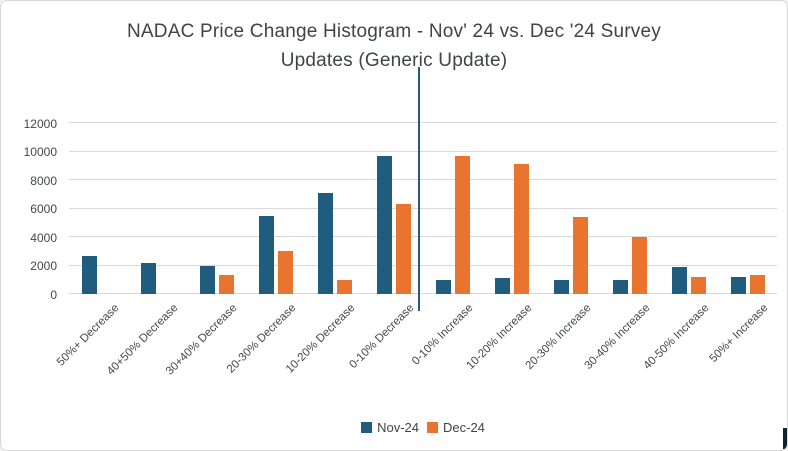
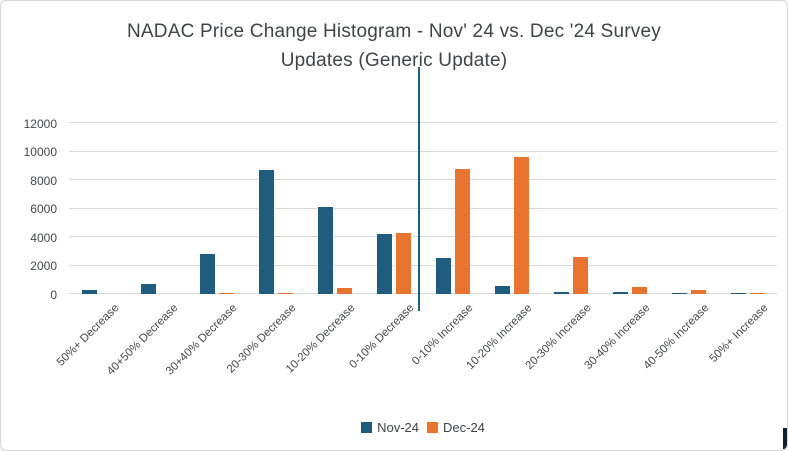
Nov-24/50%+ Decrease: 2700 -> 200
Nov-24/40+50% Decrease: 2200 -> 700
Nov-24/30+40% Decrease: 2000 -> 2800
Dec-24/30+40% Decrease: 1300 -> 100
Nov-24/20-30% Decrease: 5500 -> 8700
Dec-24/20-30% Decrease: 3000 -> 100
Nov-24/10-20% Decrease: 7100 -> 6100
Dec-24/10-20% Decrease: 1000 -> 400
Nov-24/0-10% Decrease: 9700 -> 4200
Dec-24/0-10% Decrease: 6300 -> 4300
Nov-24/0-10% Increase: 1000 -> 2500
Dec-24/0-10% Increase: 9700 -> 8800
Nov-24/10-20% Increase: 1100 -> 600
Dec-24/10-20% Increase: 9100 -> 9600
Nov-24/20-30% Increase: 1000 -> 200
Dec-24/20-30% Increase: 5400 -> 2600
Nov-24/30-40% Increase: 1000 -> 100
Dec-24/30-40% Increase: 4000 -> 500
Nov-24/40-50% Increase: 1900 -> 100
Dec-24/40-50% Increase: 1200 -> 200
Nov-24/50%+ Increase: 1200 -> 100
Dec-24/50%+ Increase: 1300 -> 100
